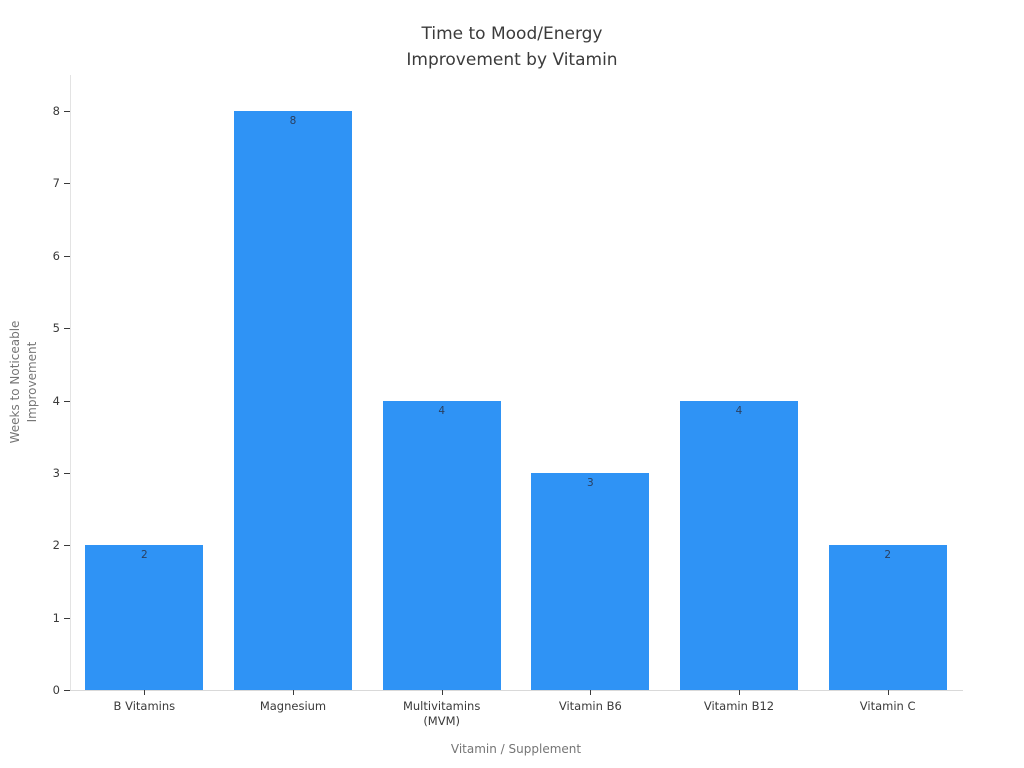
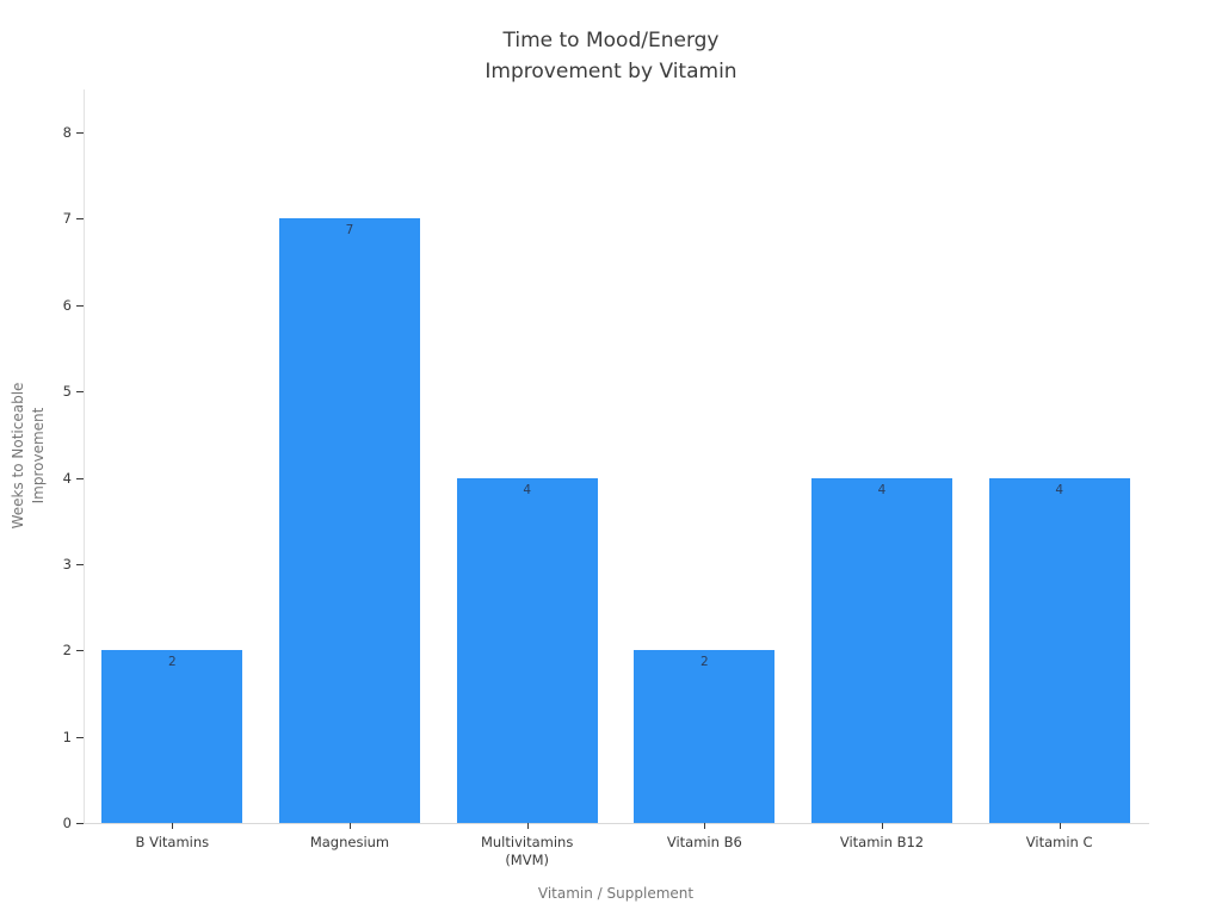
Magnesium: 8 -> 7
Vitamin B6: 3 -> 2
Vitamin C: 2 -> 4
